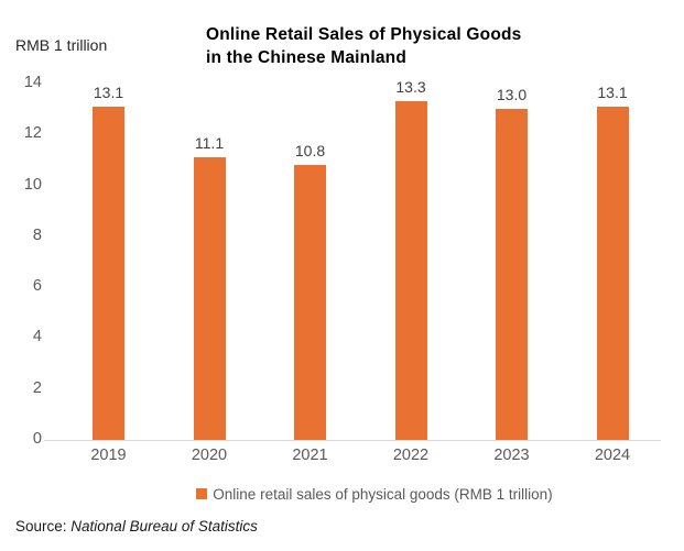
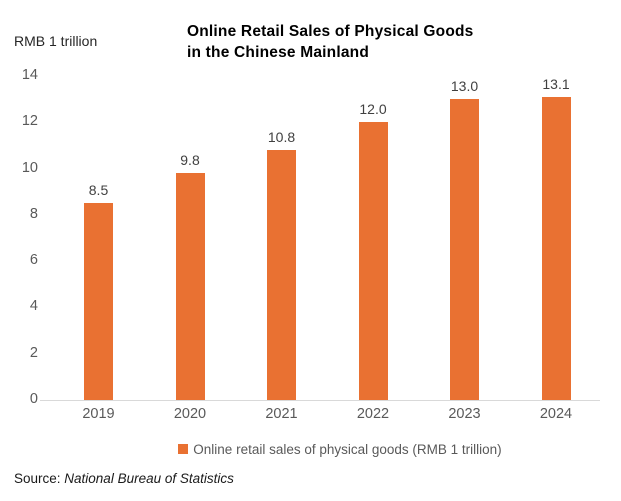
2019: 13.1 -> 8.5
2020: 11.1 -> 9.8
2022: 13.3 -> 12.0
